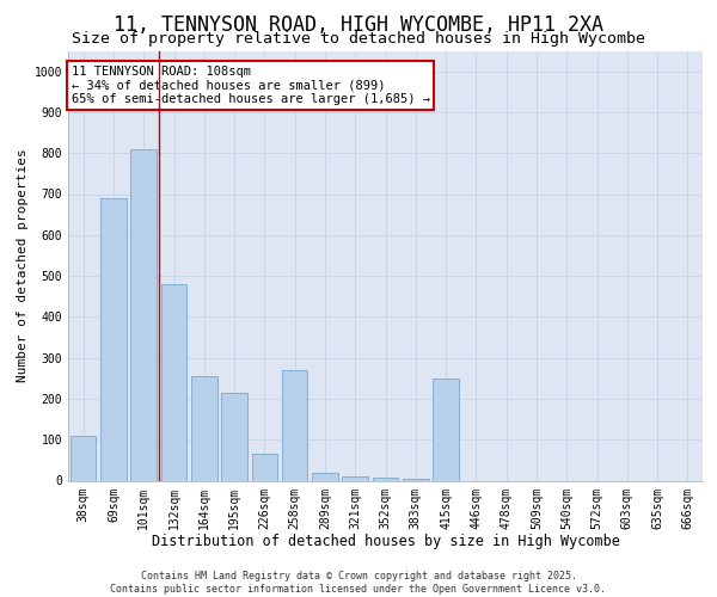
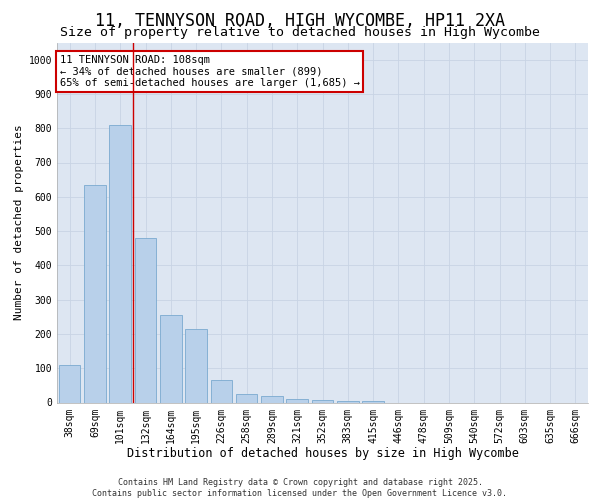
69sqm: 690 -> 635
258sqm: 270 -> 25
415sqm: 250 -> 5
